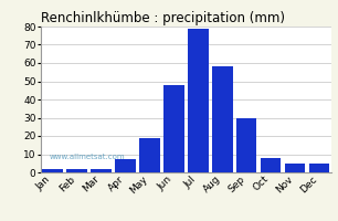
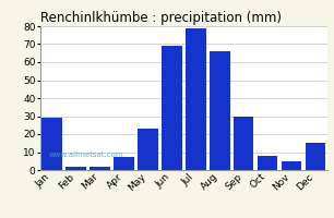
Jan: 2 -> 29
May: 19 -> 23
Jun: 48 -> 69
Aug: 58 -> 66
Dec: 5 -> 15
